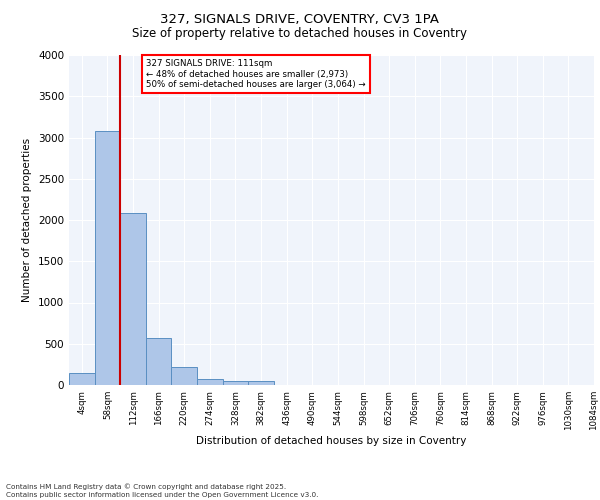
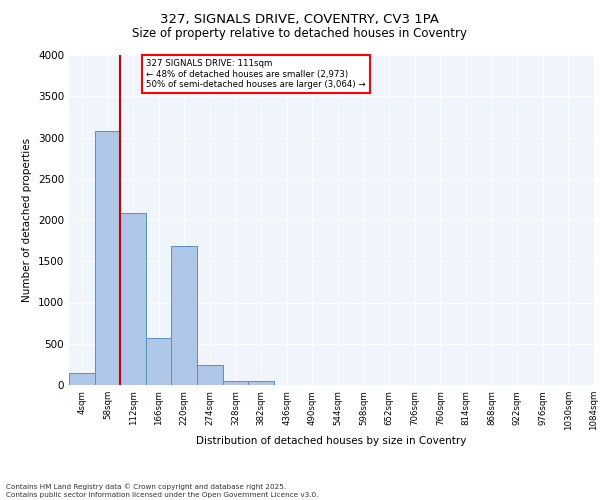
220sqm: 220 -> 1680
274sqm: 70 -> 240
